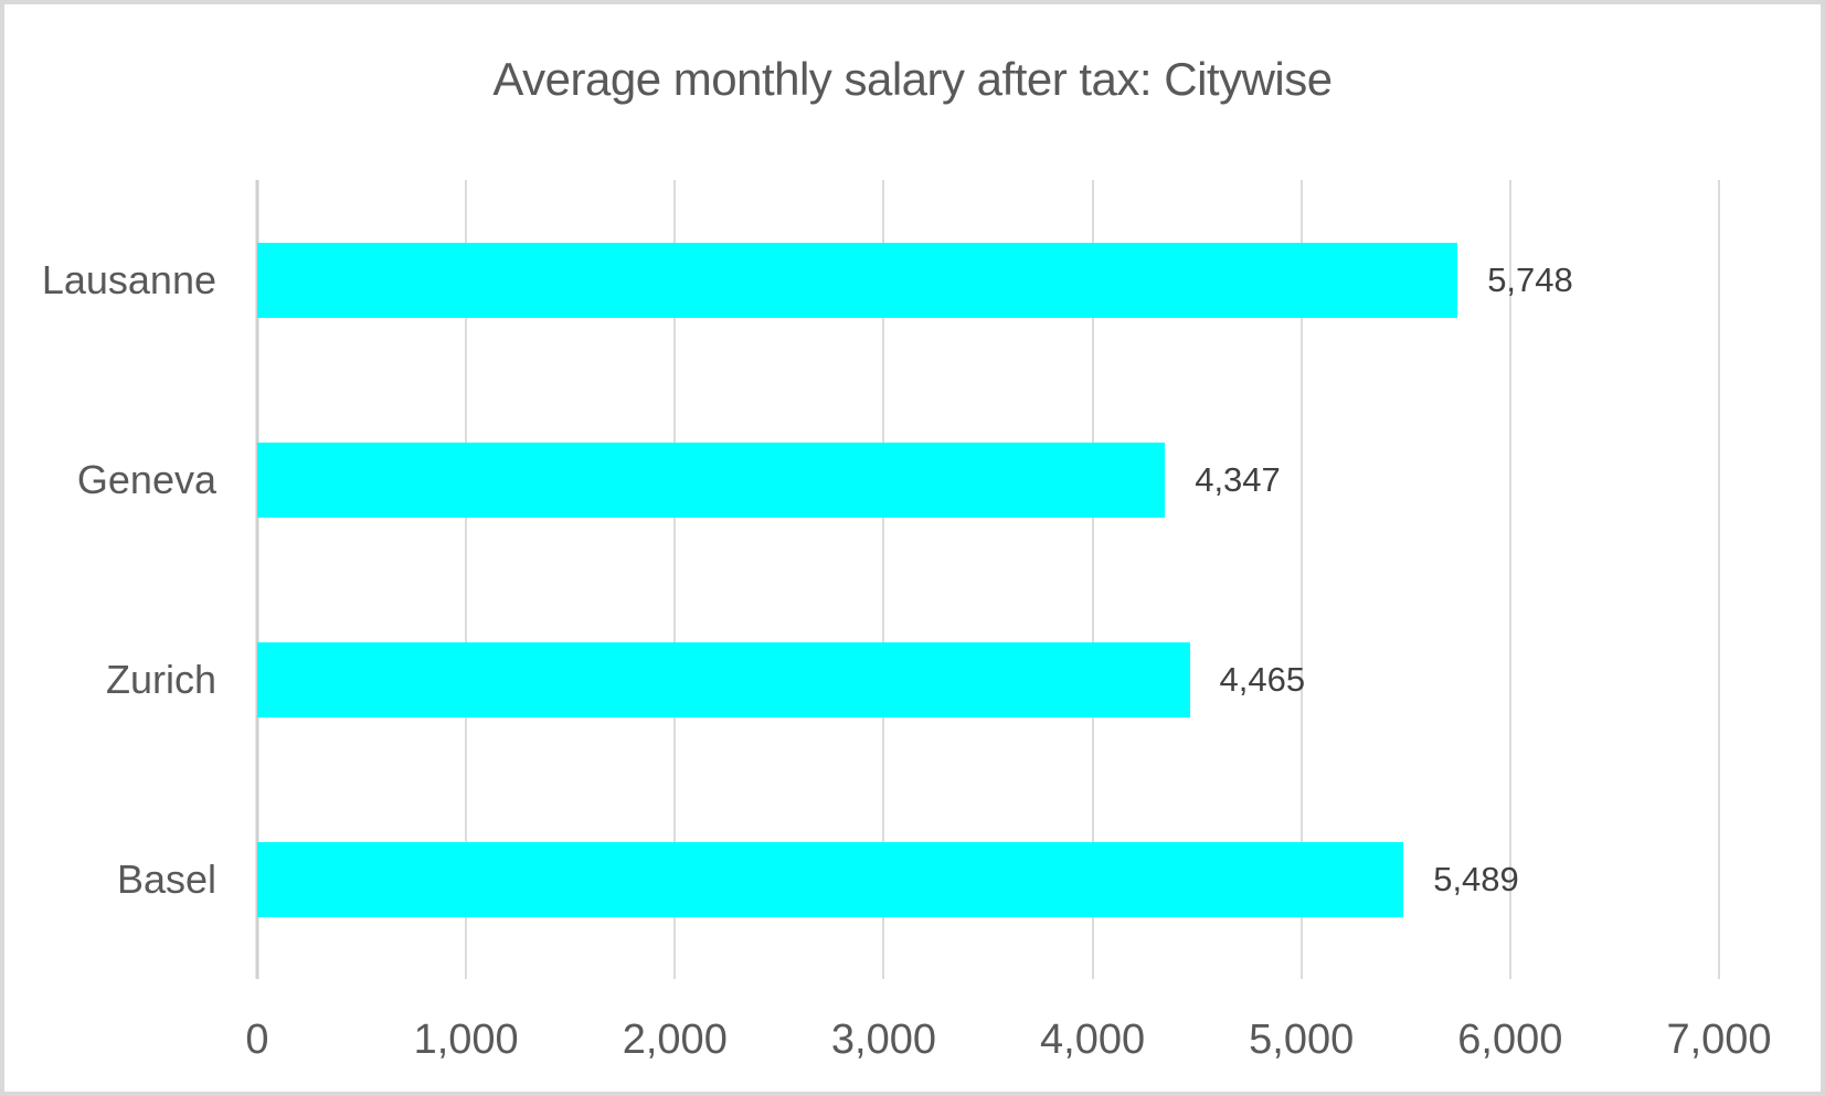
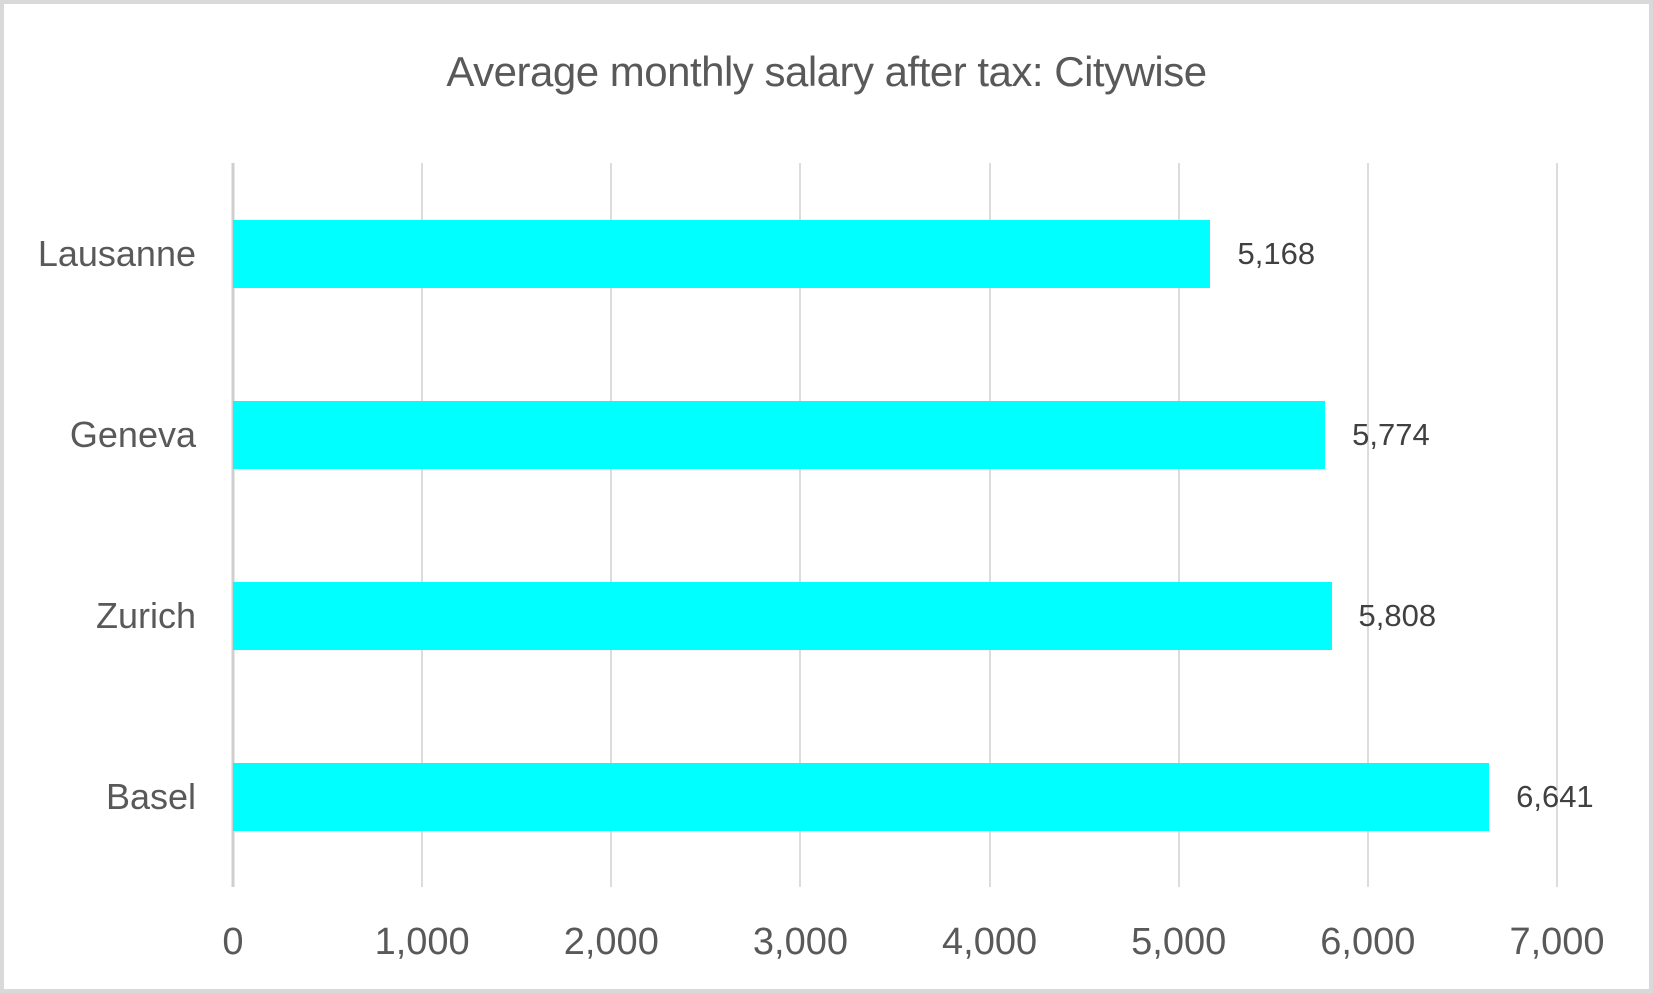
Lausanne: 5,748 -> 5,168
Geneva: 4,347 -> 5,774
Zurich: 4,465 -> 5,808
Basel: 5,489 -> 6,641
